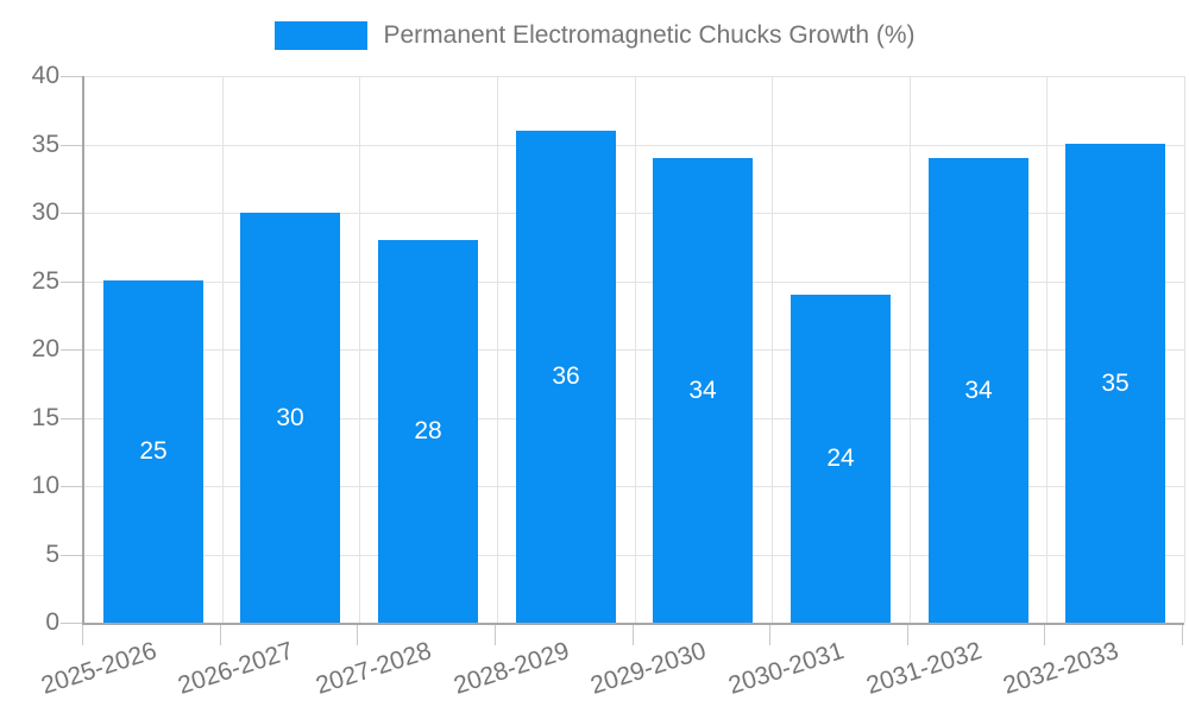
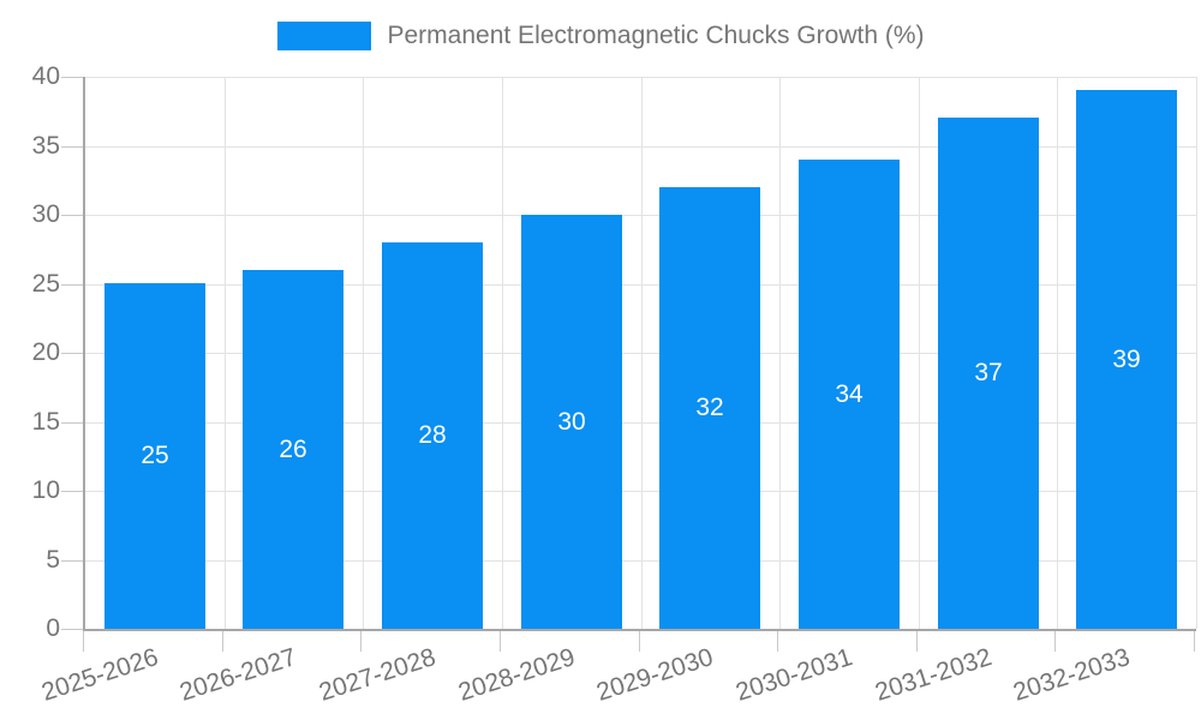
2026-2027: 30 -> 26
2028-2029: 36 -> 30
2029-2030: 34 -> 32
2030-2031: 24 -> 34
2031-2032: 34 -> 37
2032-2033: 35 -> 39
